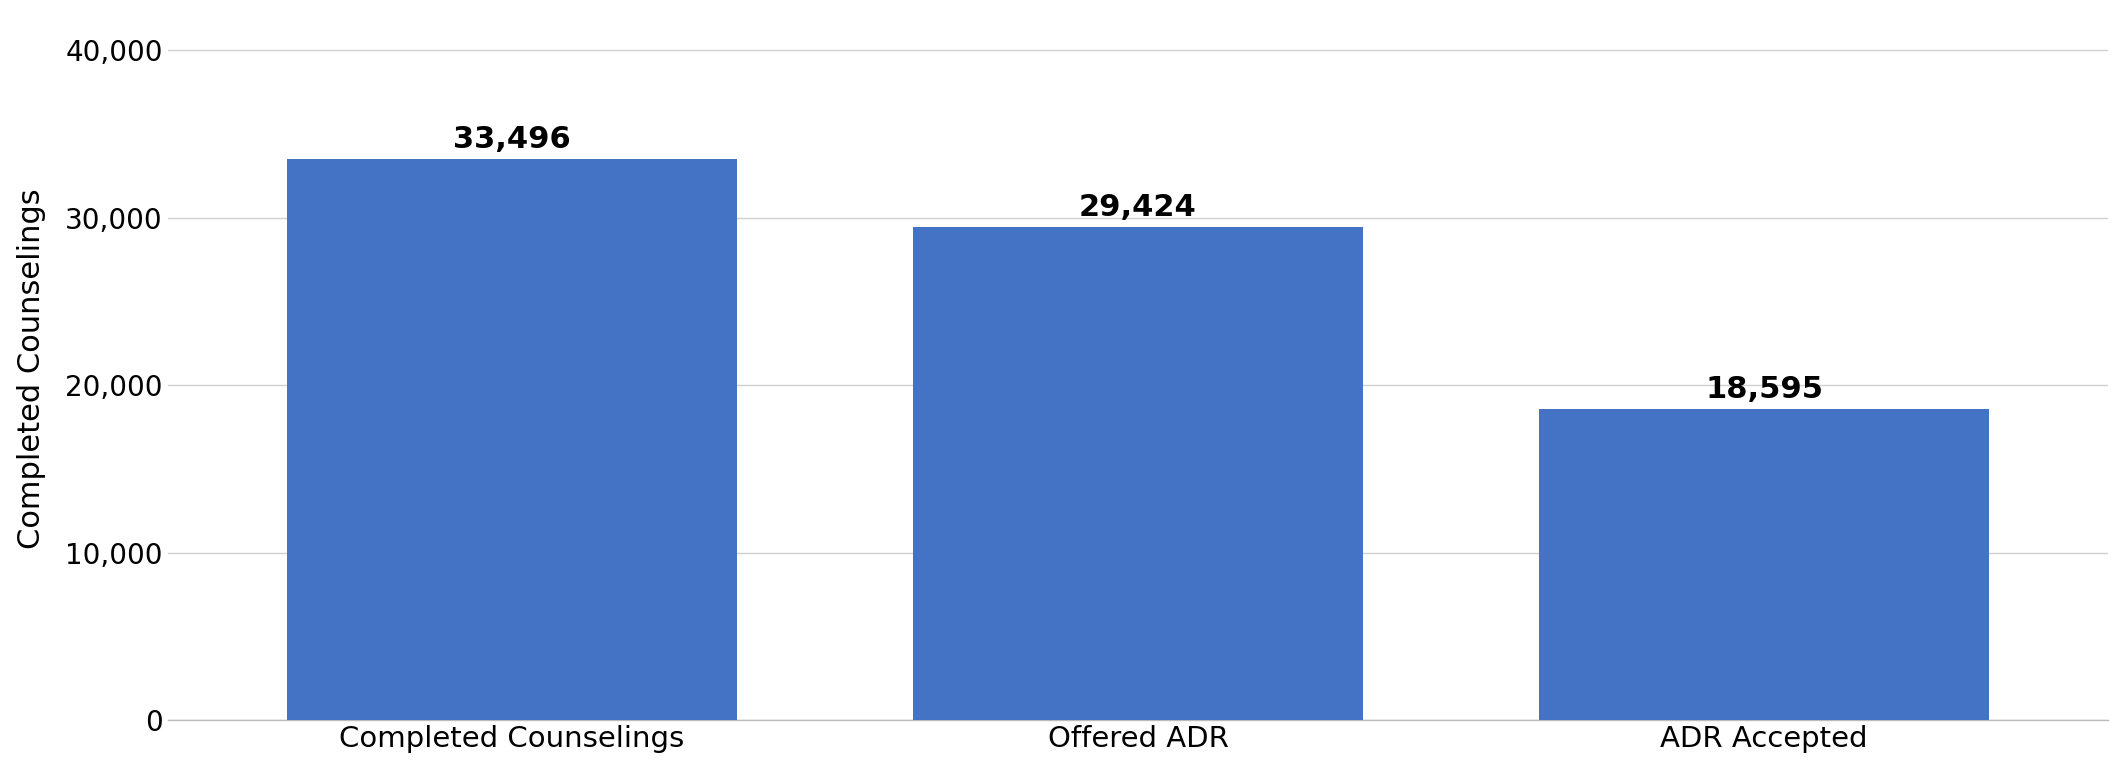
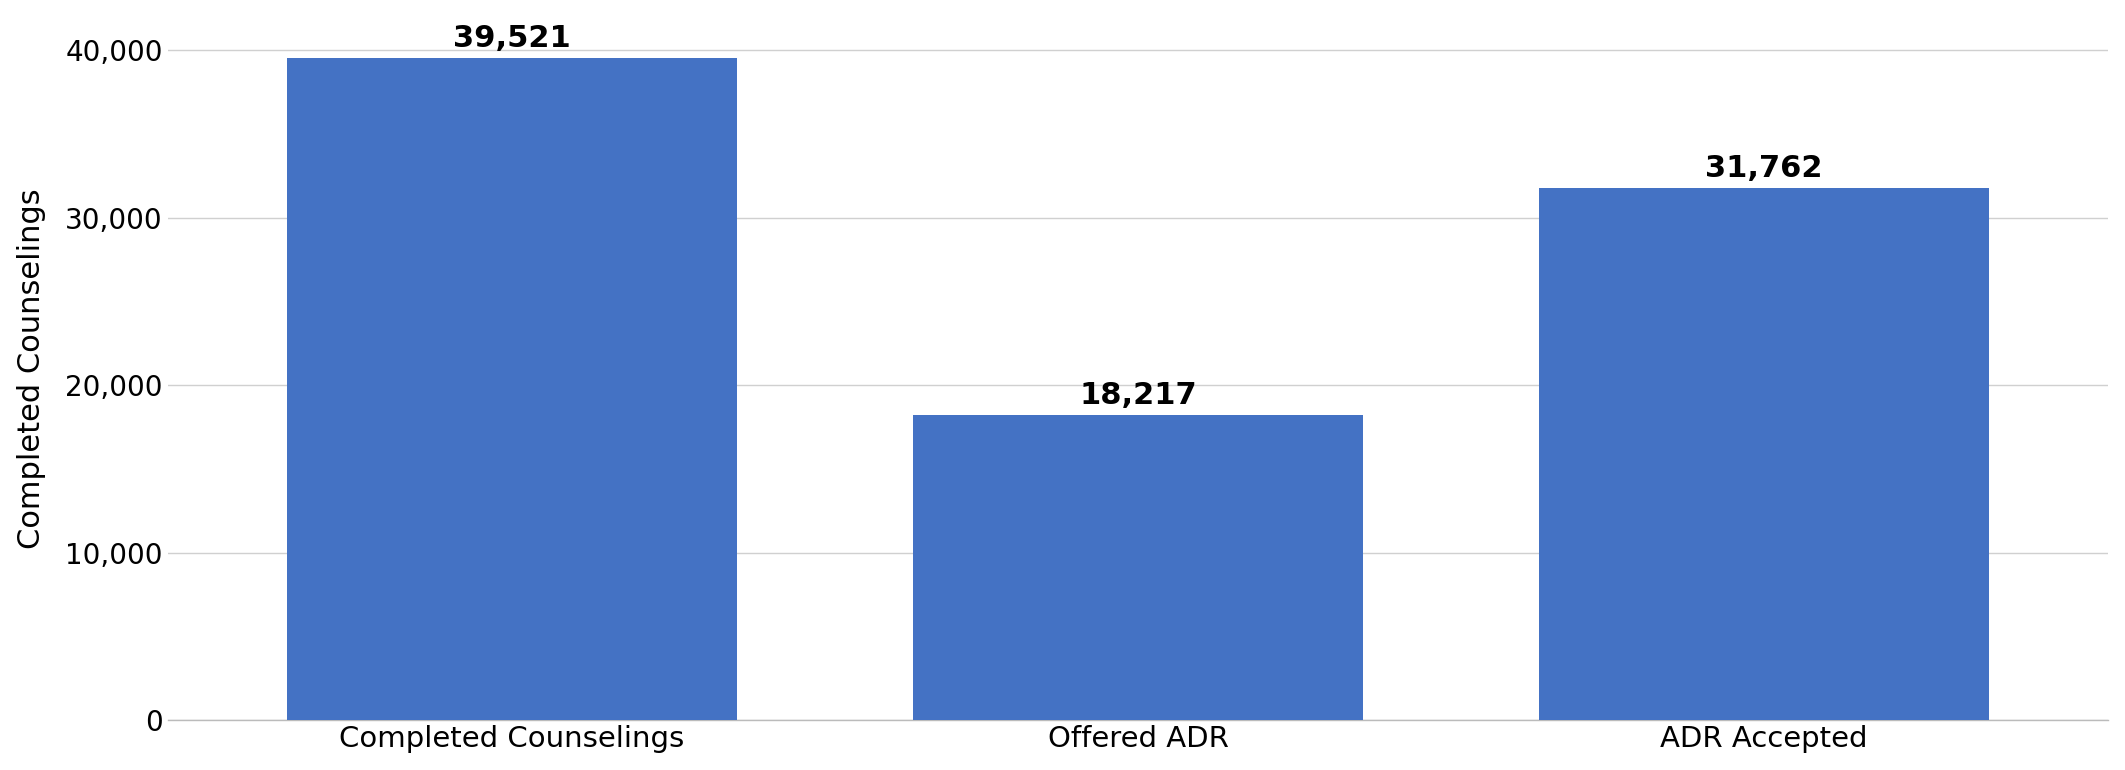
Completed Counselings: 33,496 -> 39,521
Offered ADR: 29,424 -> 18,217
ADR Accepted: 18,595 -> 31,762
